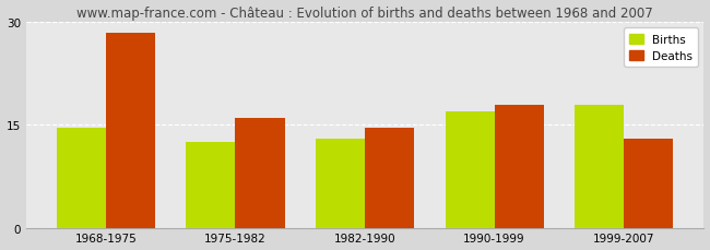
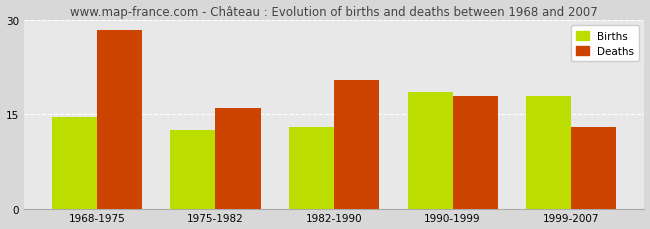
Deaths/1982-1990: 14.5 -> 20.4
Births/1990-1999: 17.0 -> 18.6
